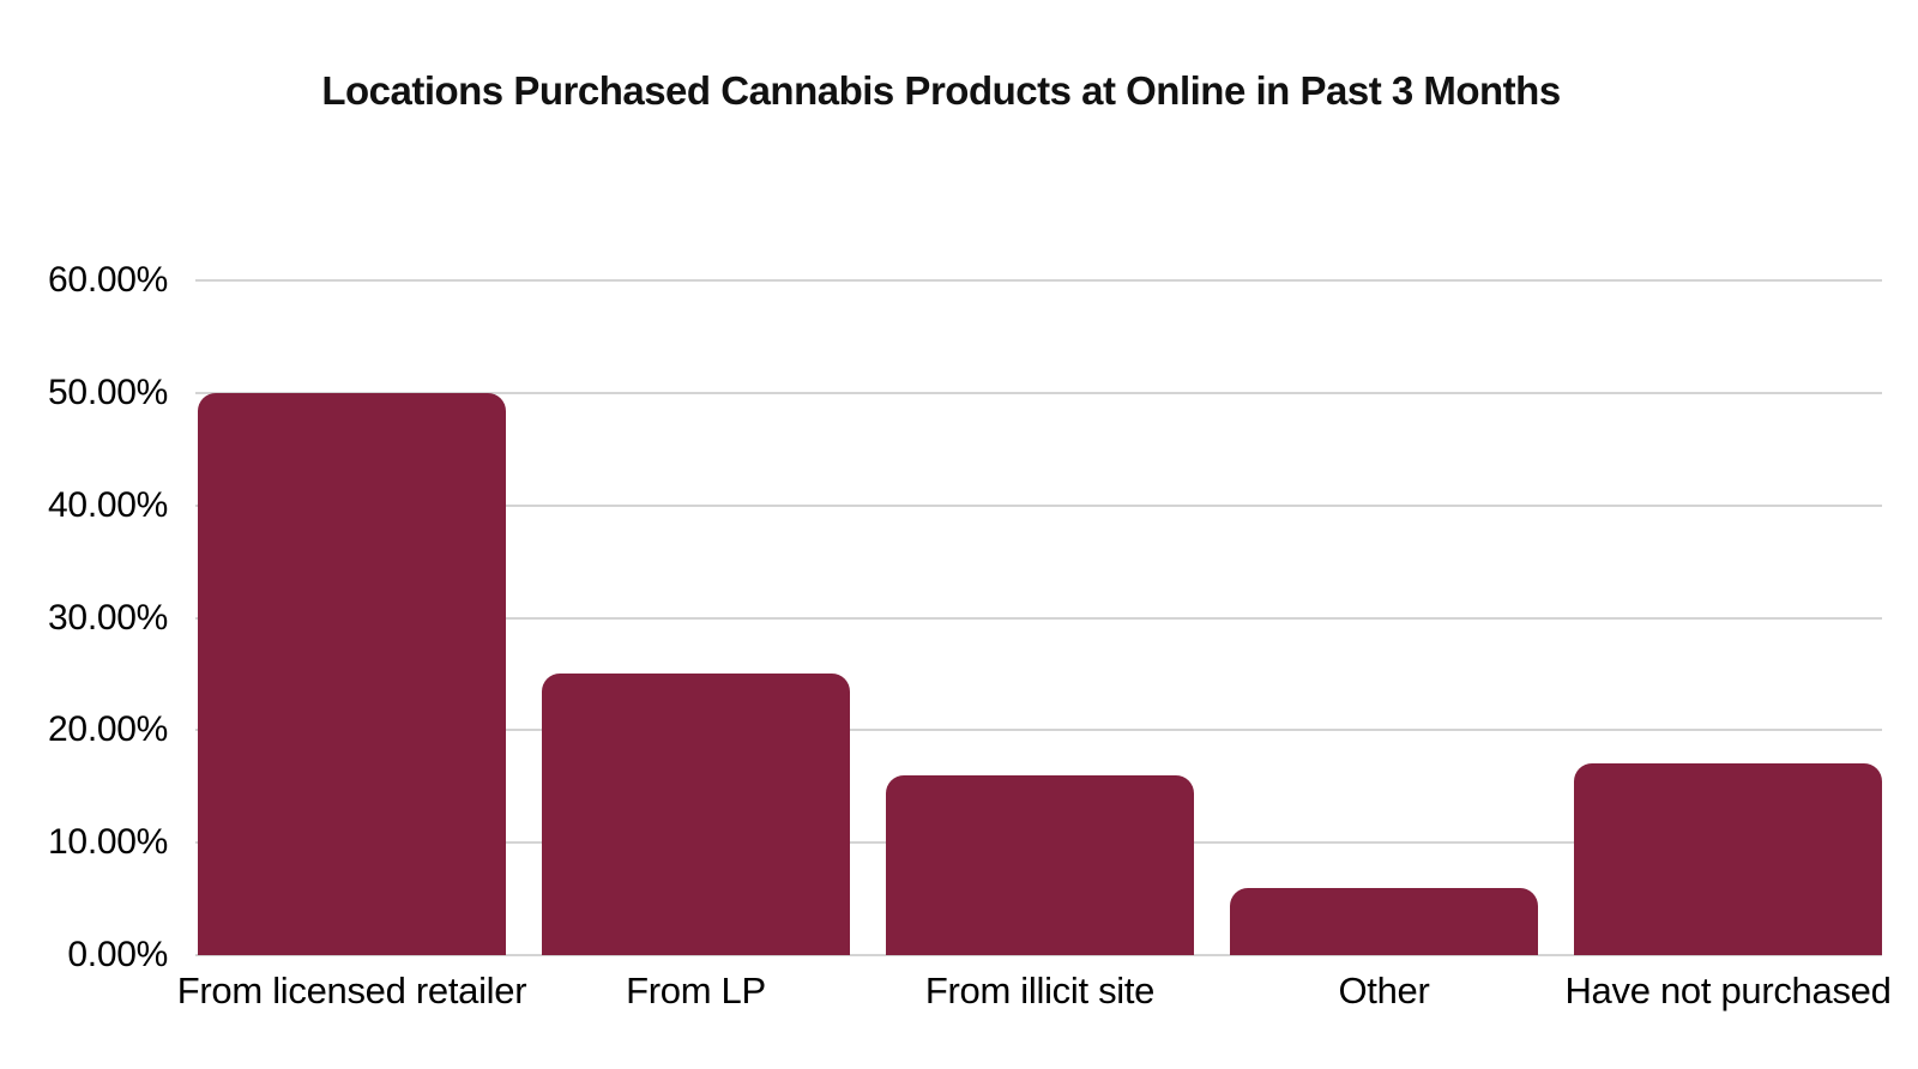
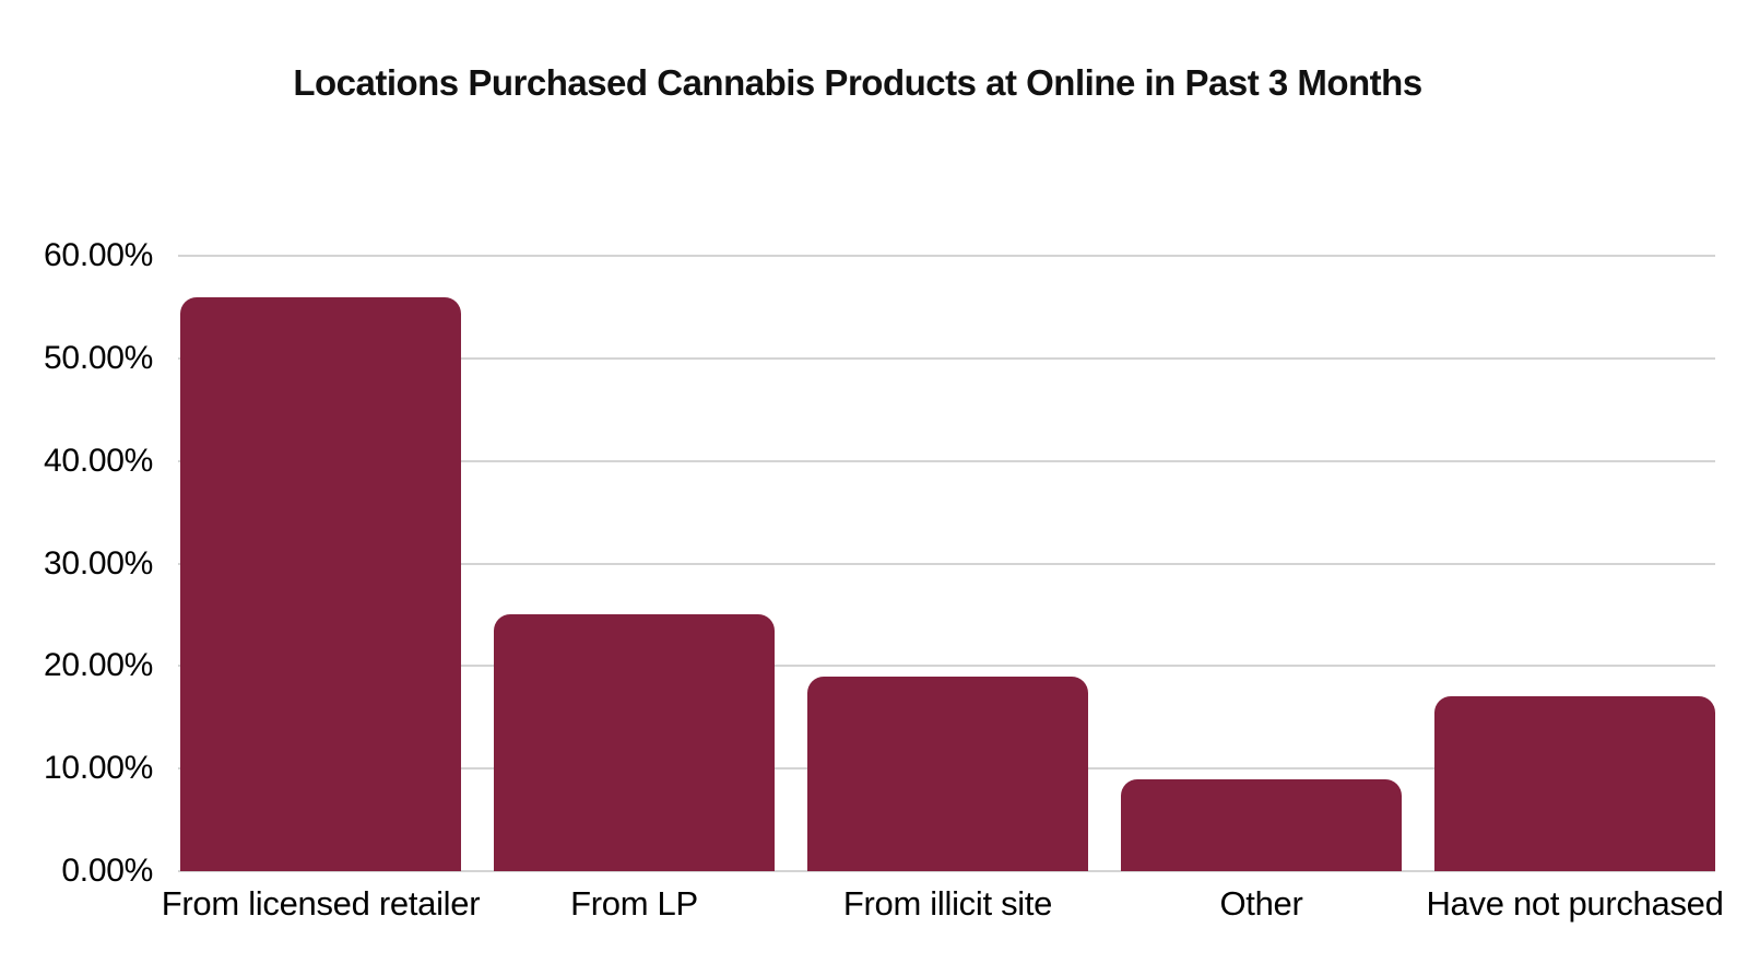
From licensed retailer: 50% -> 56%
From illicit site: 16% -> 19%
Other: 6% -> 9%
